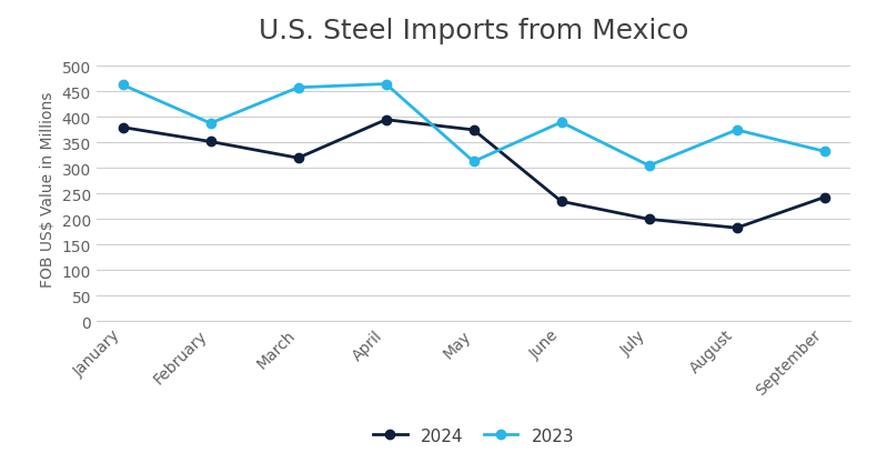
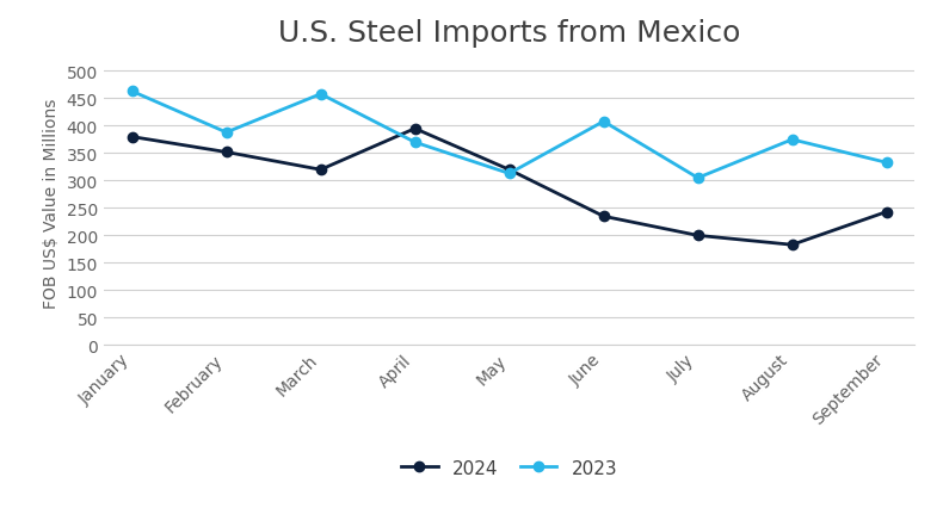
2023/April: 465 -> 370
2024/May: 375 -> 320
2023/June: 390 -> 408
